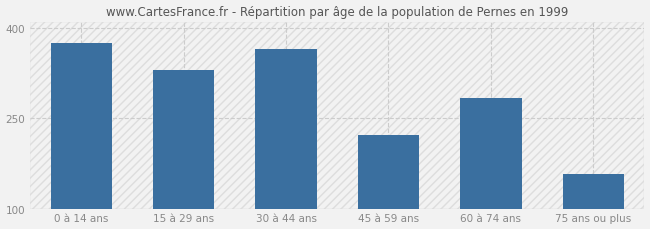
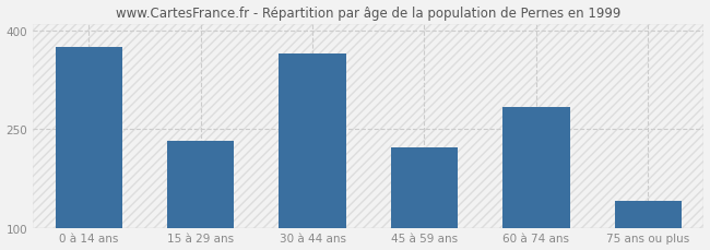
15 à 29 ans: 330 -> 232
75 ans ou plus: 158 -> 140
